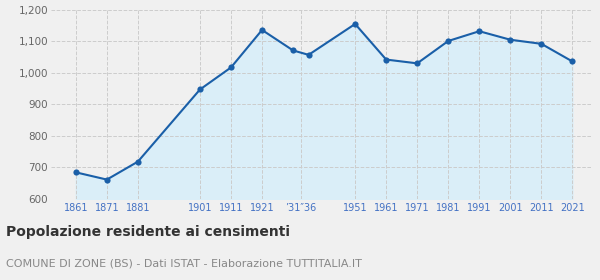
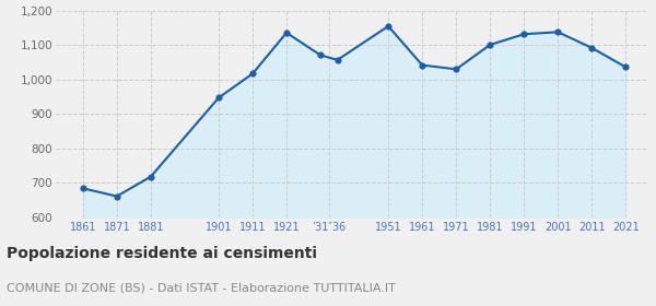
2001: 1,105 -> 1,138
